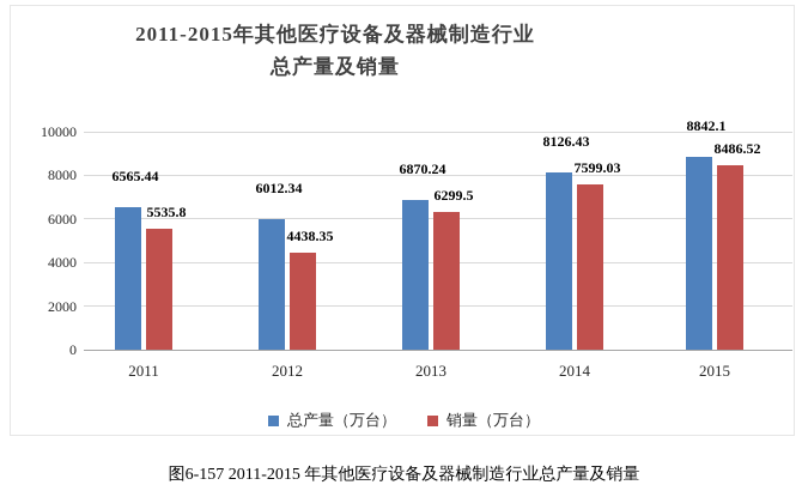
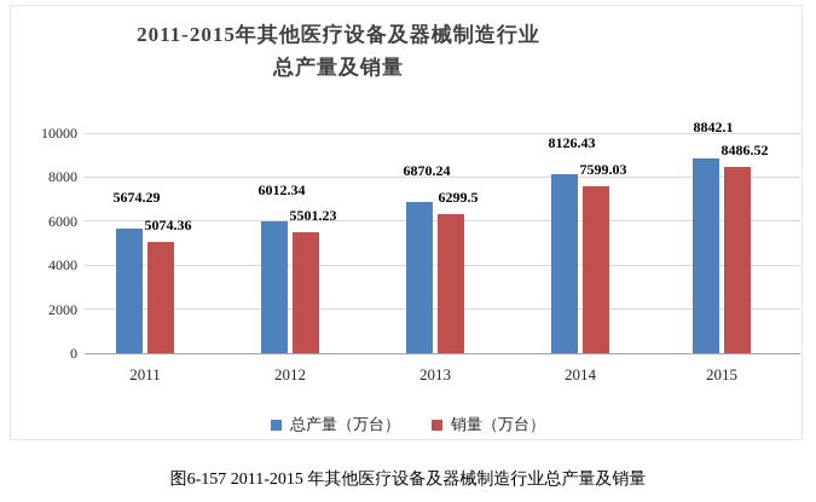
总产量（万台）/2011: 6565.44 -> 5674.29
销量（万台）/2011: 5535.8 -> 5074.36
销量（万台）/2012: 4438.35 -> 5501.23
